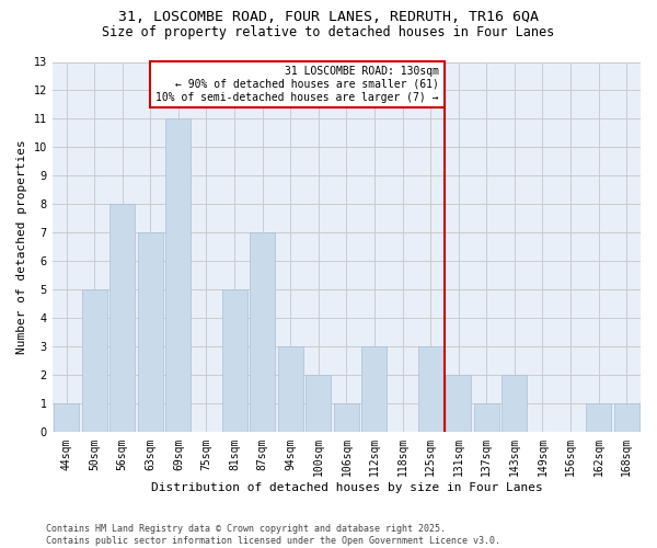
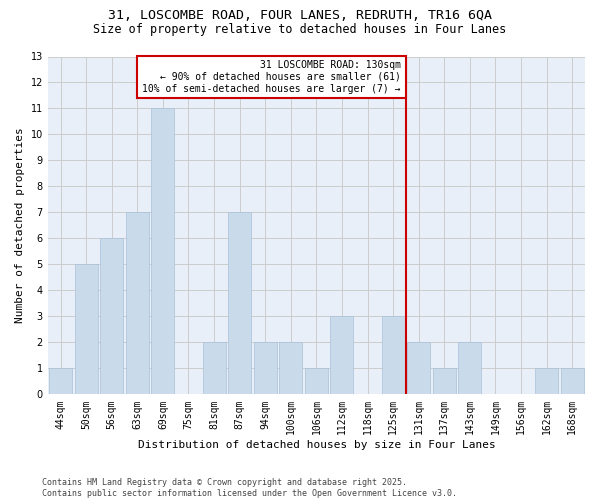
56sqm: 8 -> 6
81sqm: 5 -> 2
94sqm: 3 -> 2
